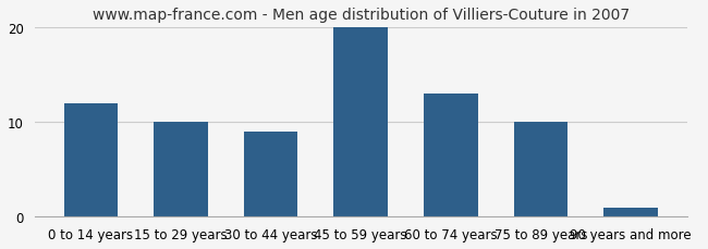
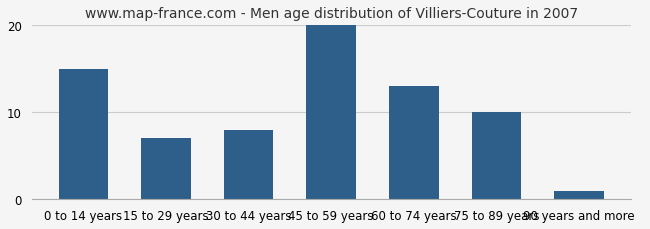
0 to 14 years: 12 -> 15
15 to 29 years: 10 -> 7
30 to 44 years: 9 -> 8
